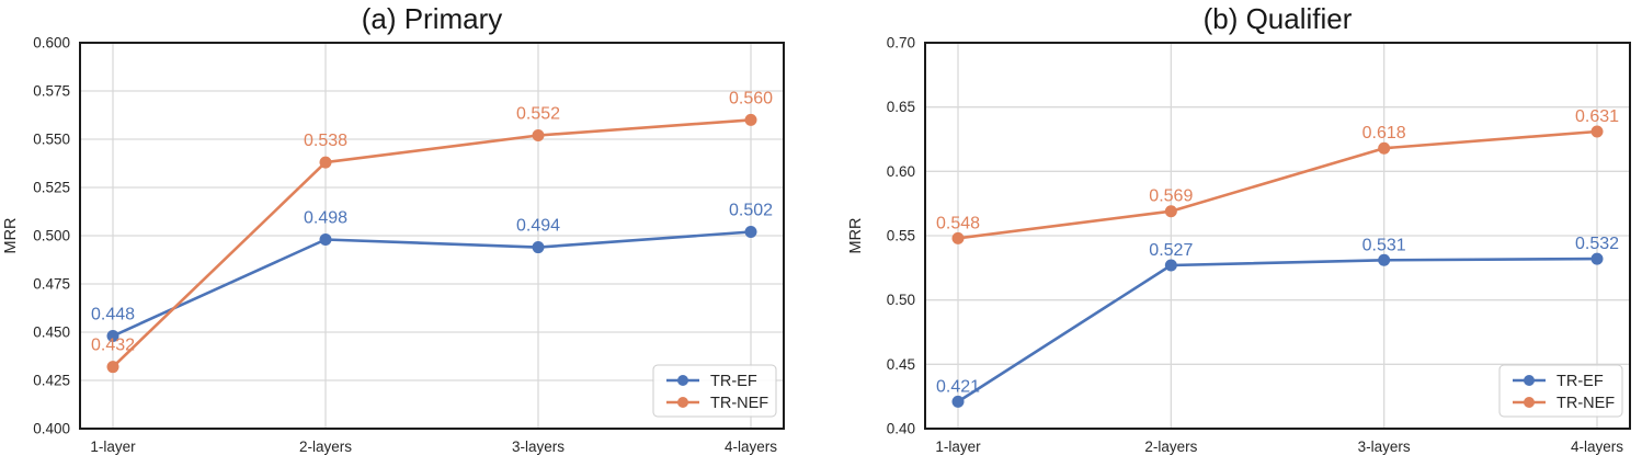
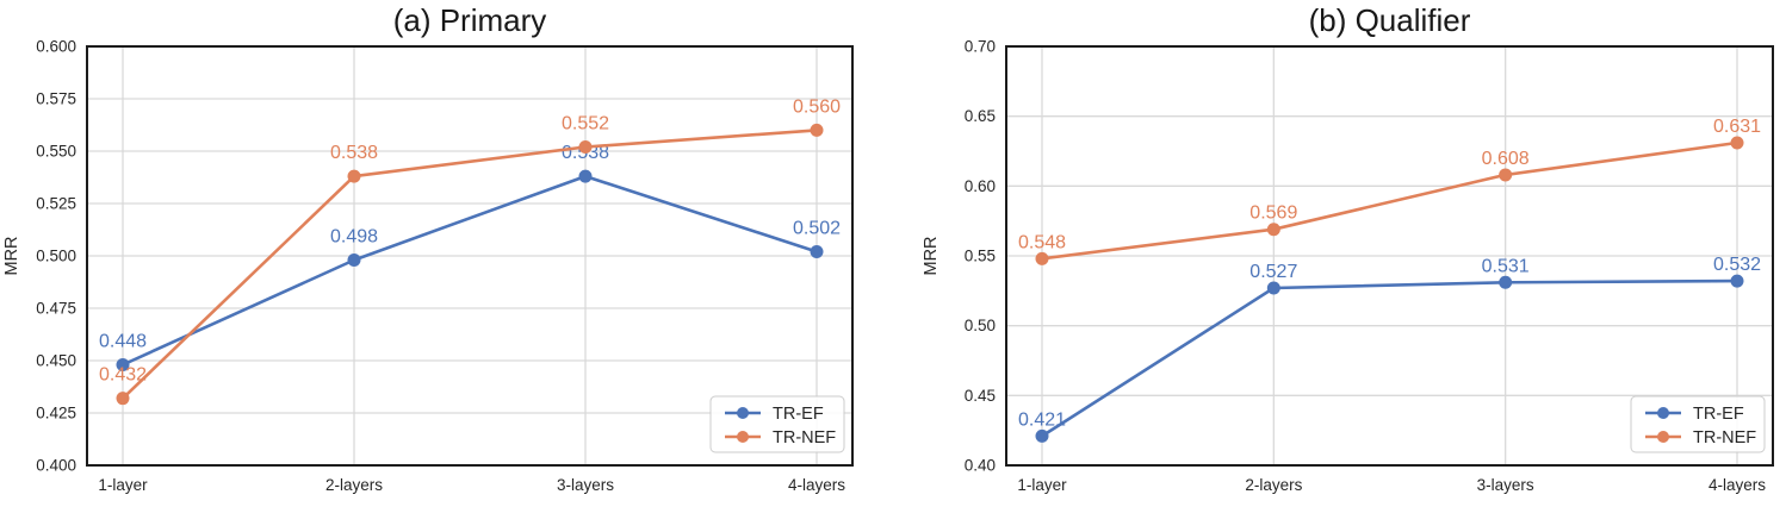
(a) Primary/TR-EF/3-layers: 0.494 -> 0.538
(b) Qualifier/TR-NEF/3-layers: 0.618 -> 0.608
